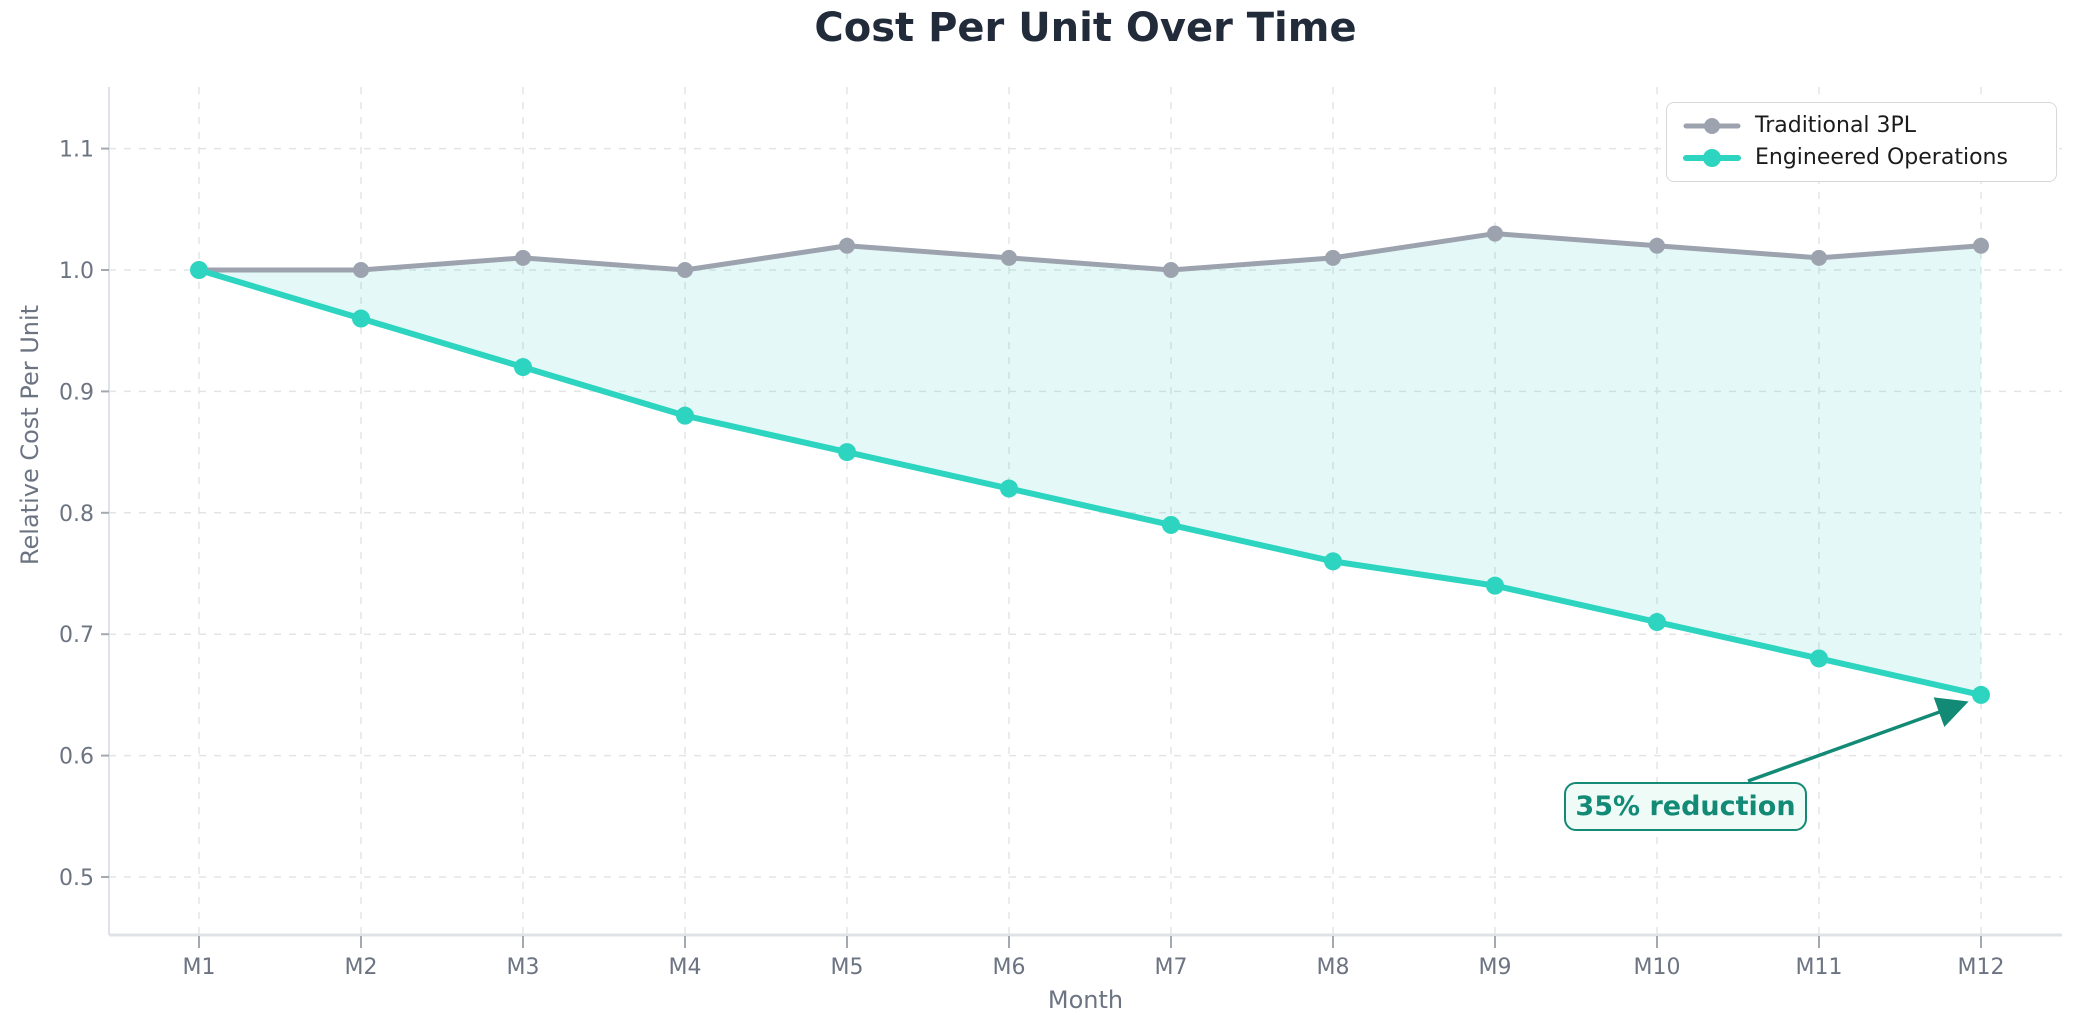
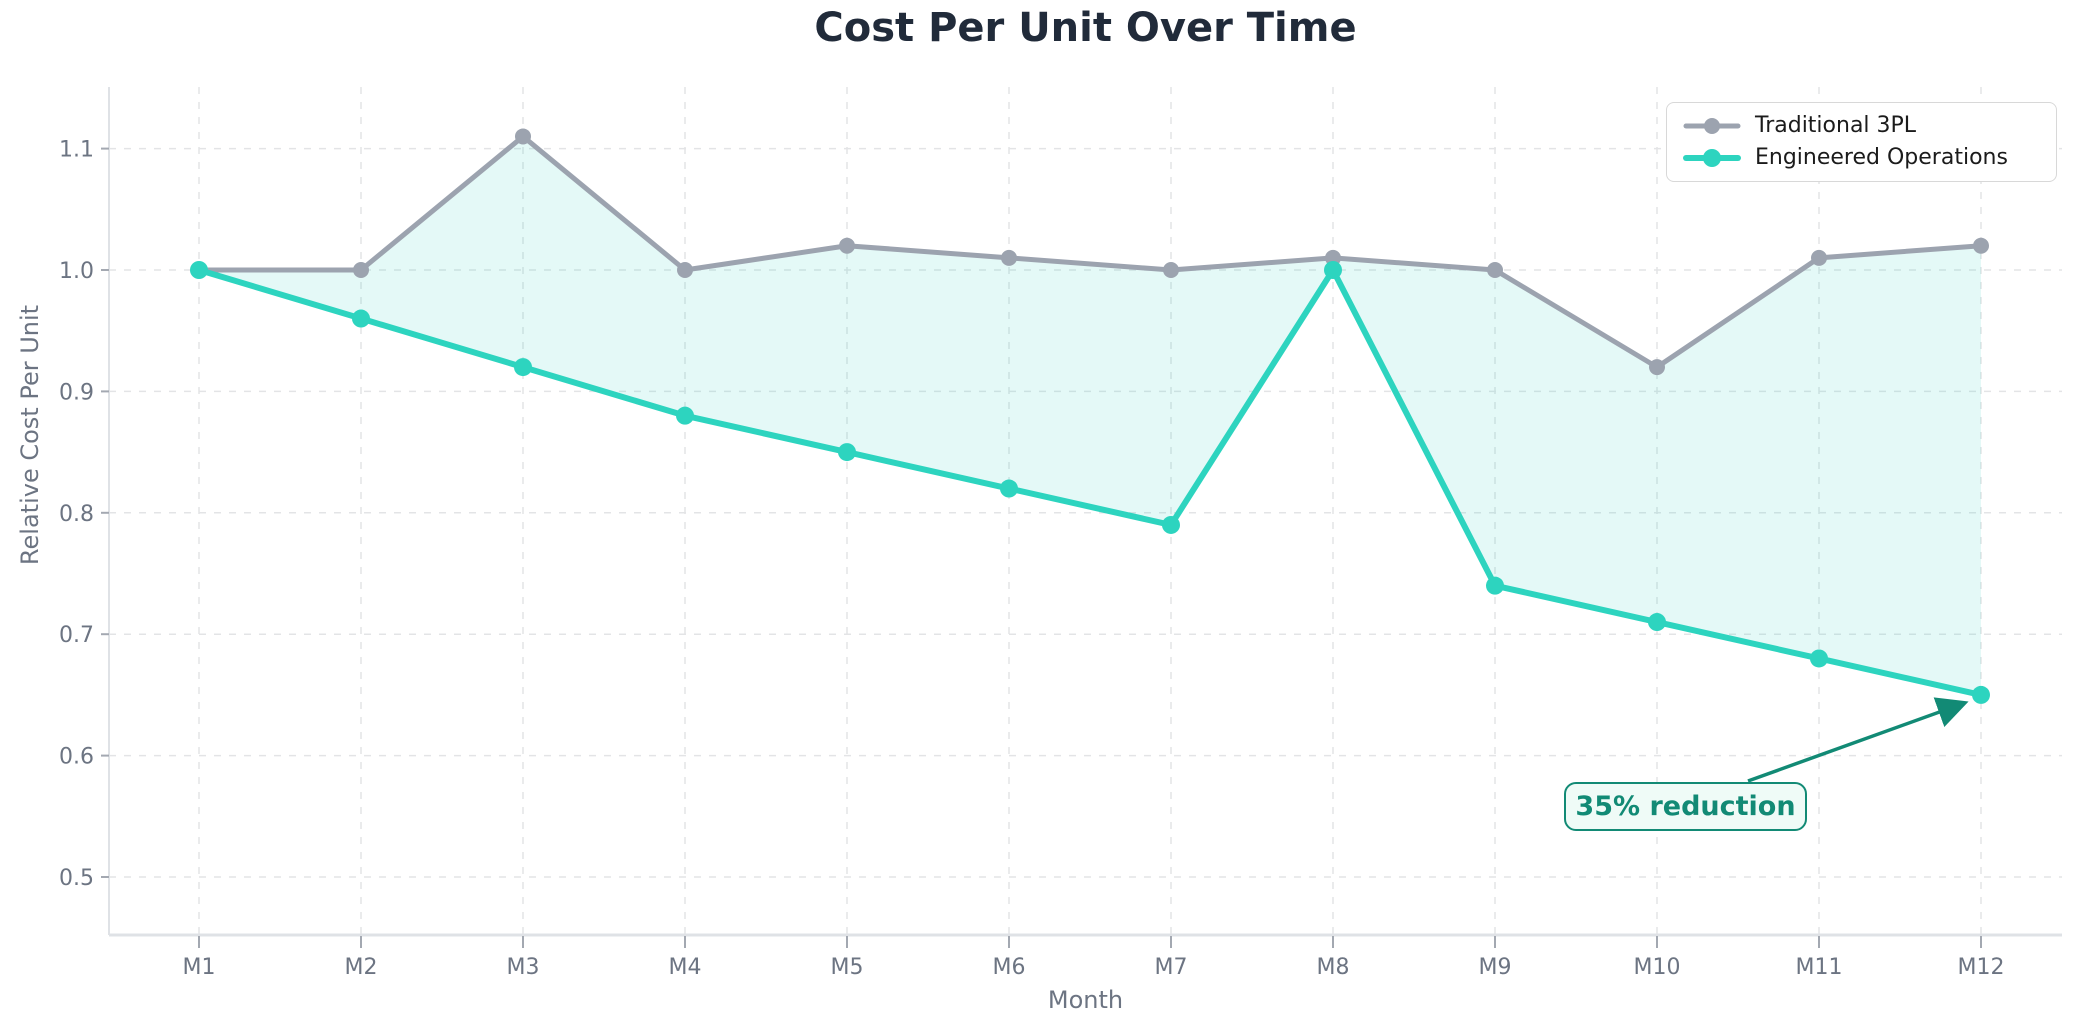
Traditional 3PL/M3: 1.01 -> 1.11
Engineered Operations/M8: 0.76 -> 1.00
Traditional 3PL/M9: 1.03 -> 1.00
Traditional 3PL/M10: 1.02 -> 0.92
